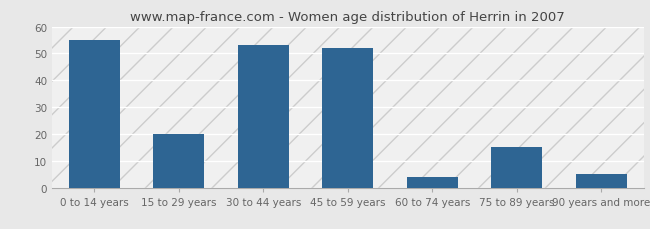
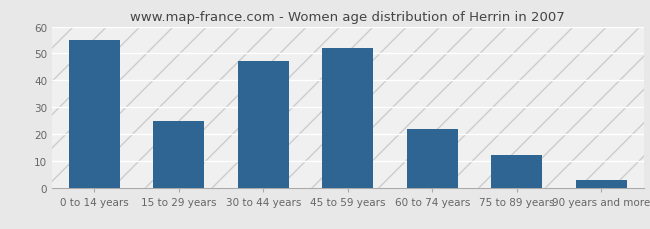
15 to 29 years: 20 -> 25
30 to 44 years: 53 -> 47
60 to 74 years: 4 -> 22
75 to 89 years: 15 -> 12
90 years and more: 5 -> 3
